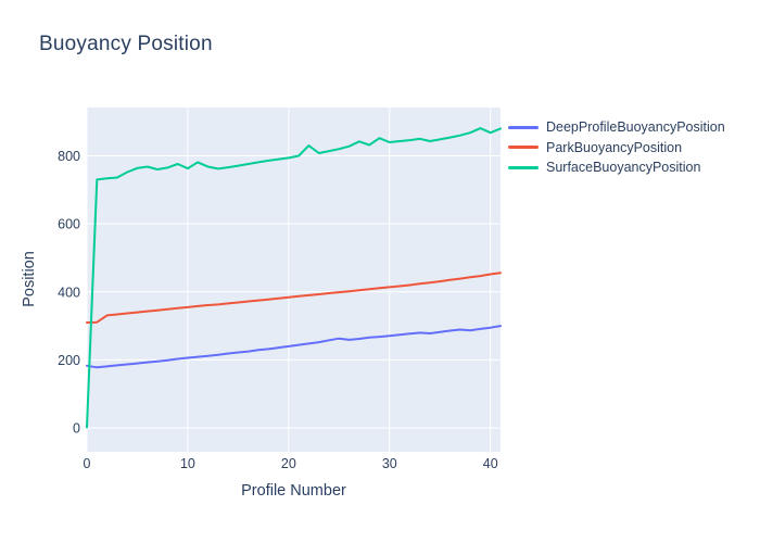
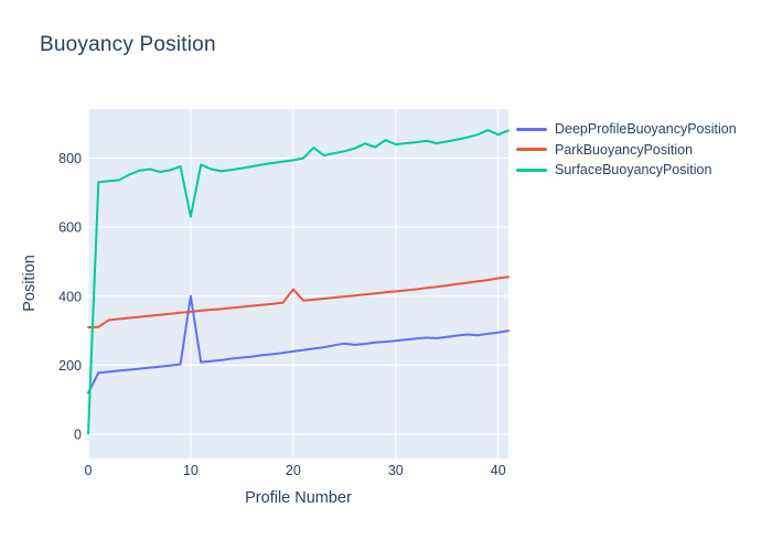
DeepProfileBuoyancyPosition/0: 180 -> 120
DeepProfileBuoyancyPosition/10: 210 -> 400
SurfaceBuoyancyPosition/10: 760 -> 630
ParkBuoyancyPosition/20: 380 -> 420
